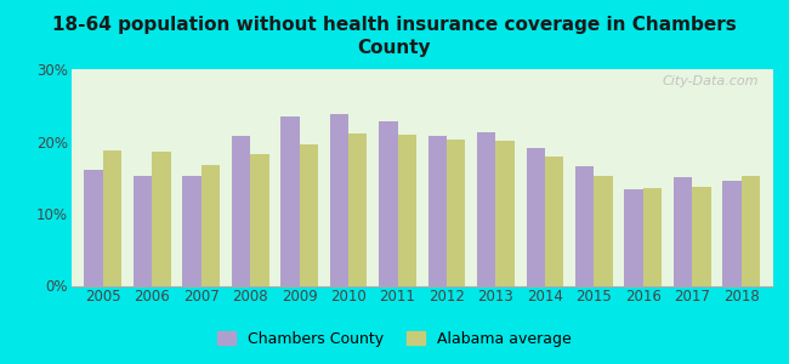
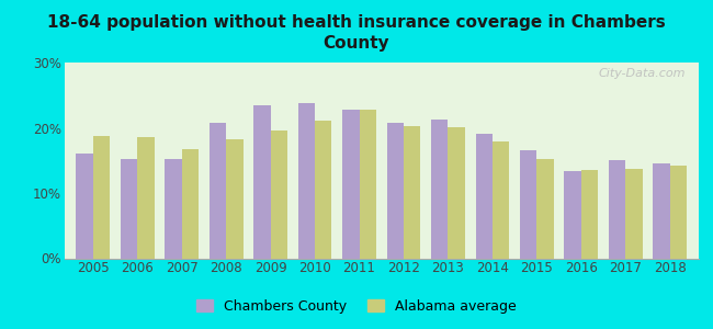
Alabama average/2011: 21.0% -> 22.8%
Alabama average/2018: 15.2% -> 14.2%
